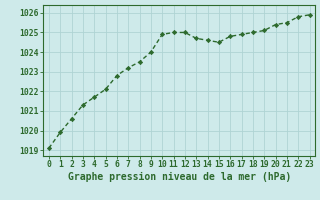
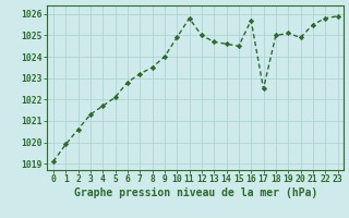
11: 1025.0 -> 1025.8
16: 1024.8 -> 1025.7
17: 1024.9 -> 1022.5
20: 1025.4 -> 1024.9
